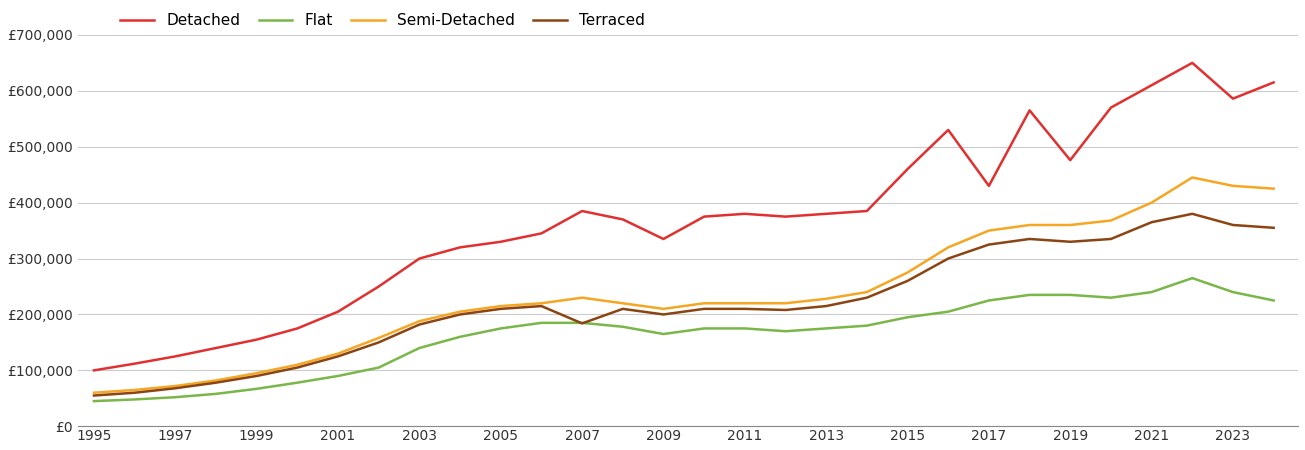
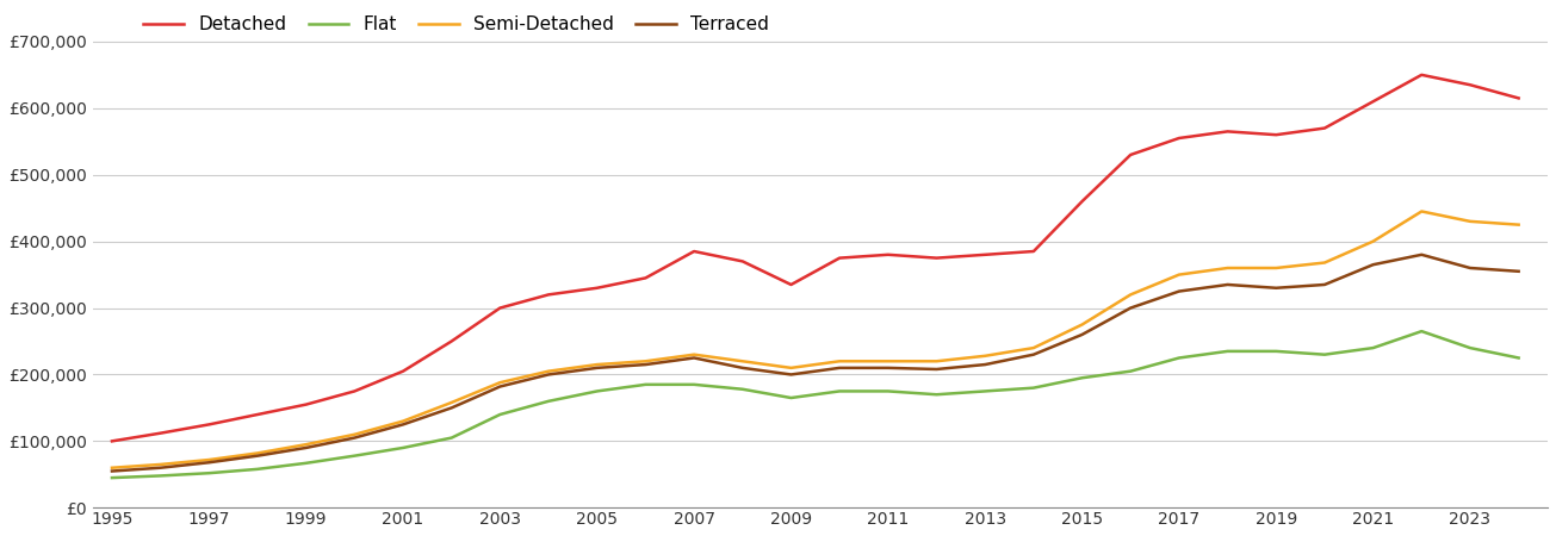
Terraced/2007: £184,000 -> £225,000
Detached/2017: £430,000 -> £555,000
Detached/2019: £476,000 -> £560,000
Detached/2023: £586,000 -> £635,000
